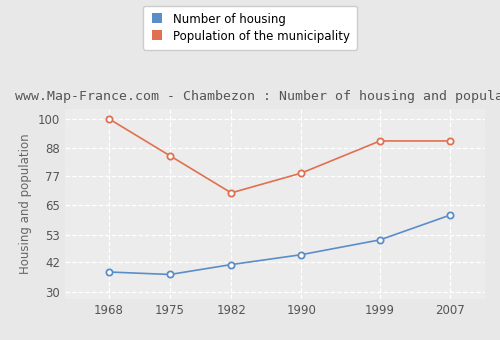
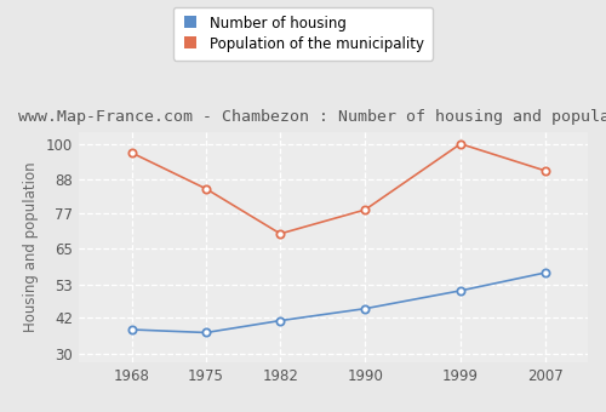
Population of the municipality/1968: 100 -> 97
Population of the municipality/1999: 91 -> 100
Number of housing/2007: 61 -> 57
